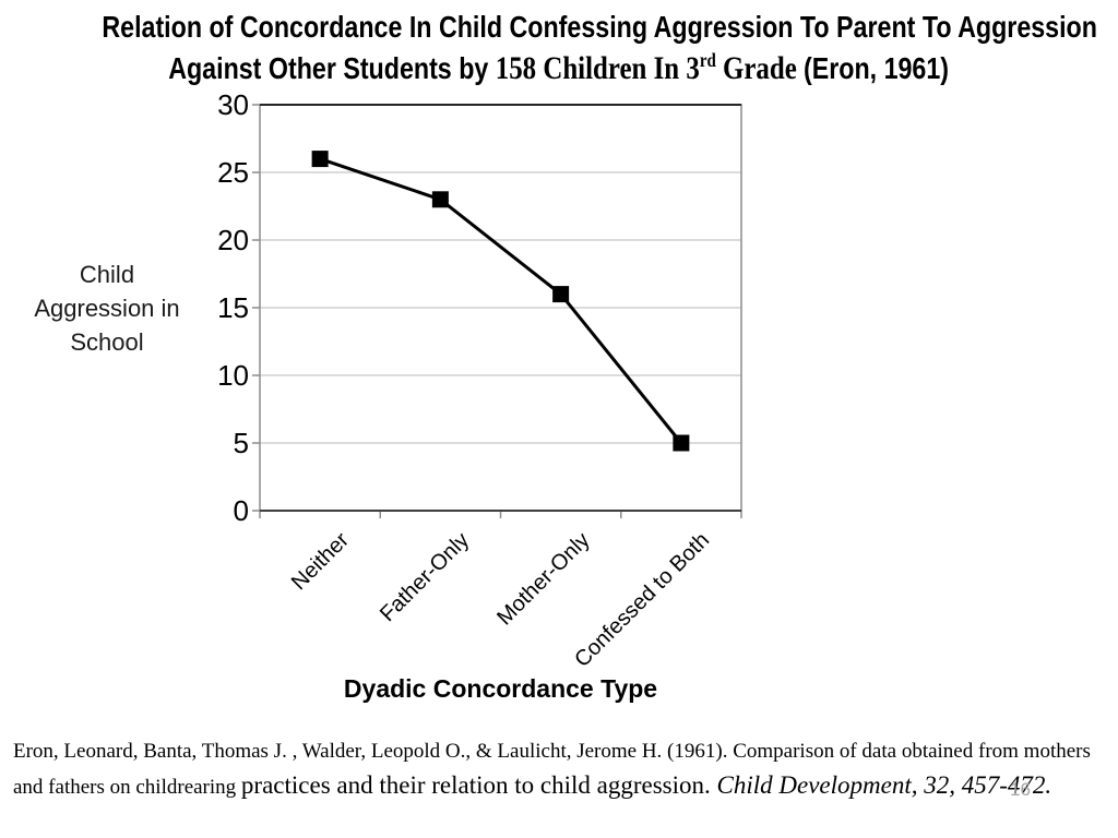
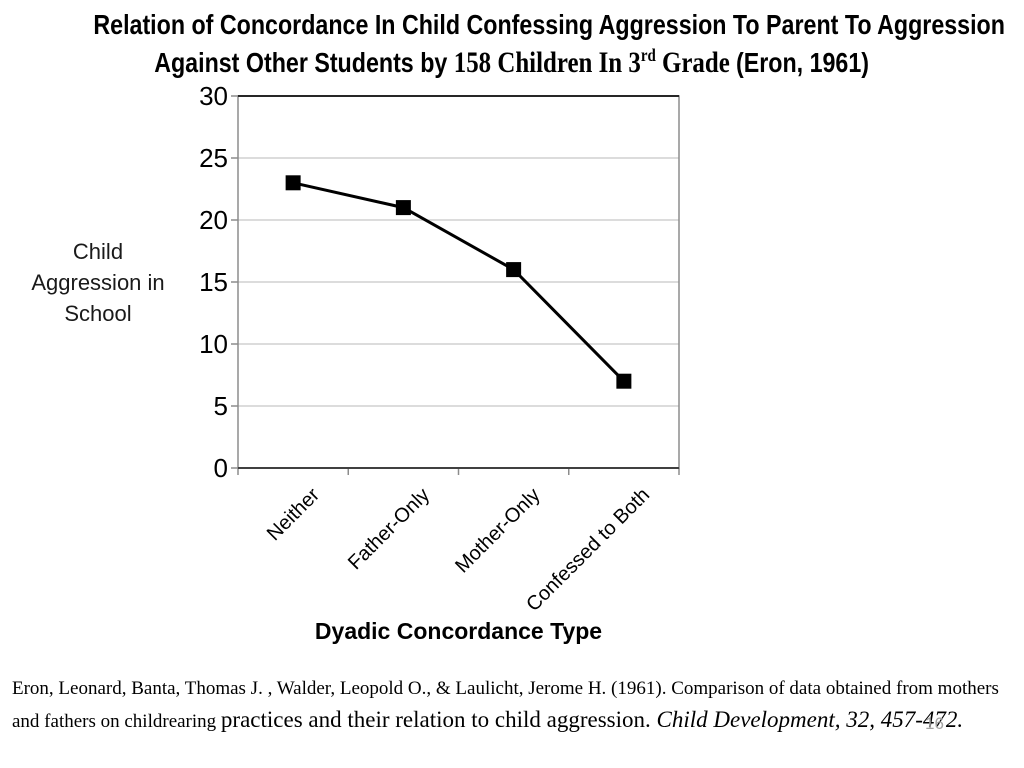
Neither: 26 -> 23
Father-Only: 23 -> 21
Confessed to Both: 5 -> 7
